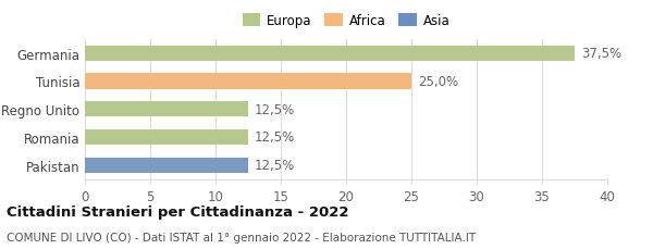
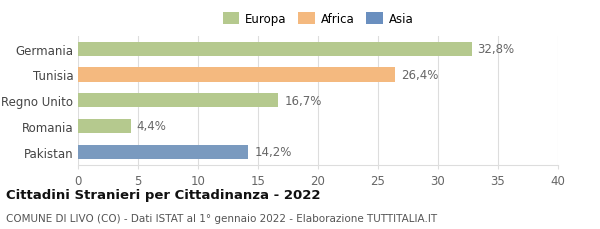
Germania: 37,5% -> 32,8%
Tunisia: 25,0% -> 26,4%
Regno Unito: 12,5% -> 16,7%
Romania: 12,5% -> 4,4%
Pakistan: 12,5% -> 14,2%
